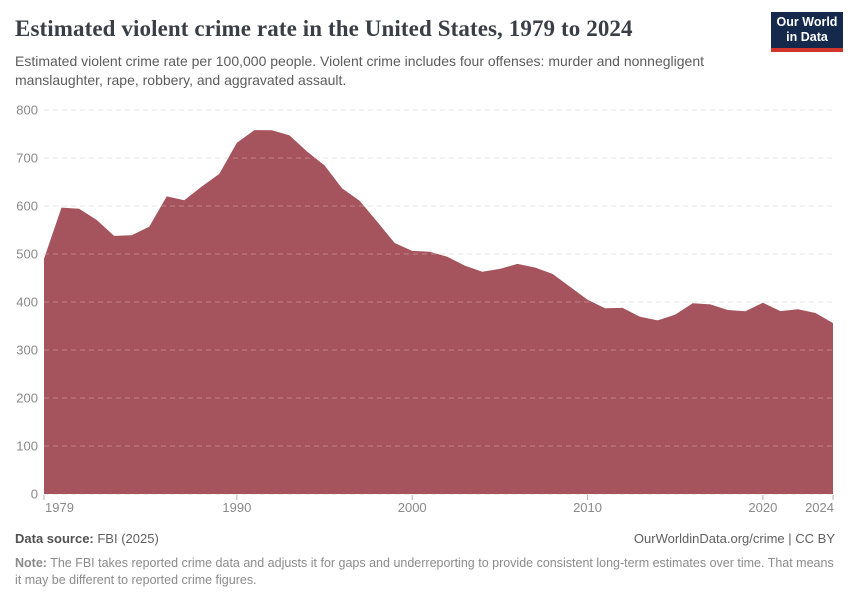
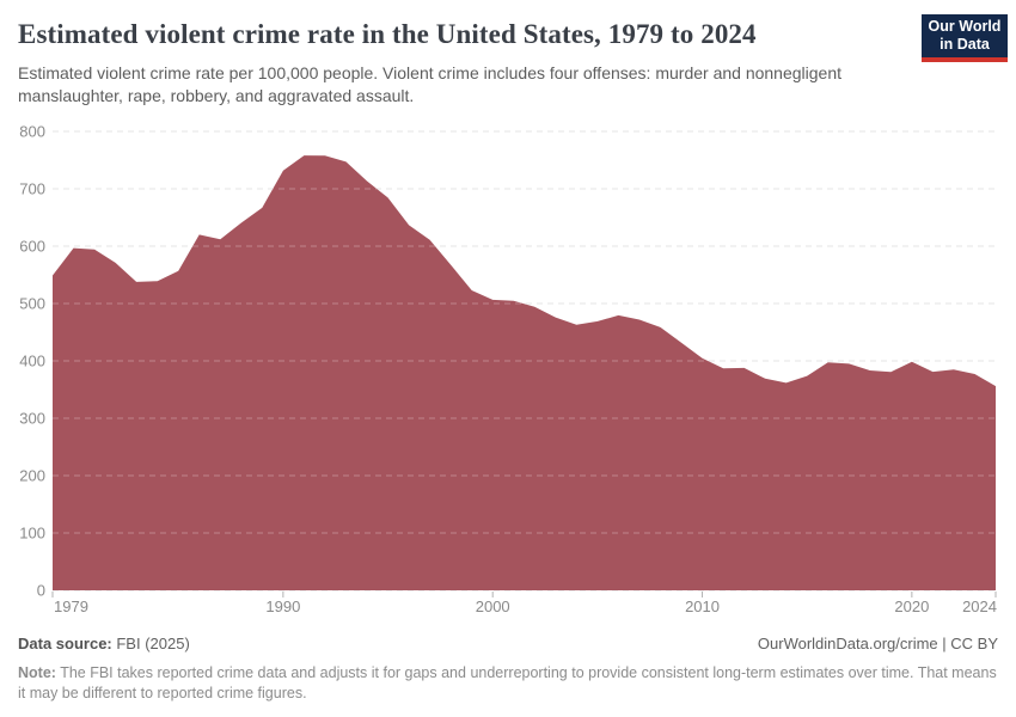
1979: 490 -> 550
